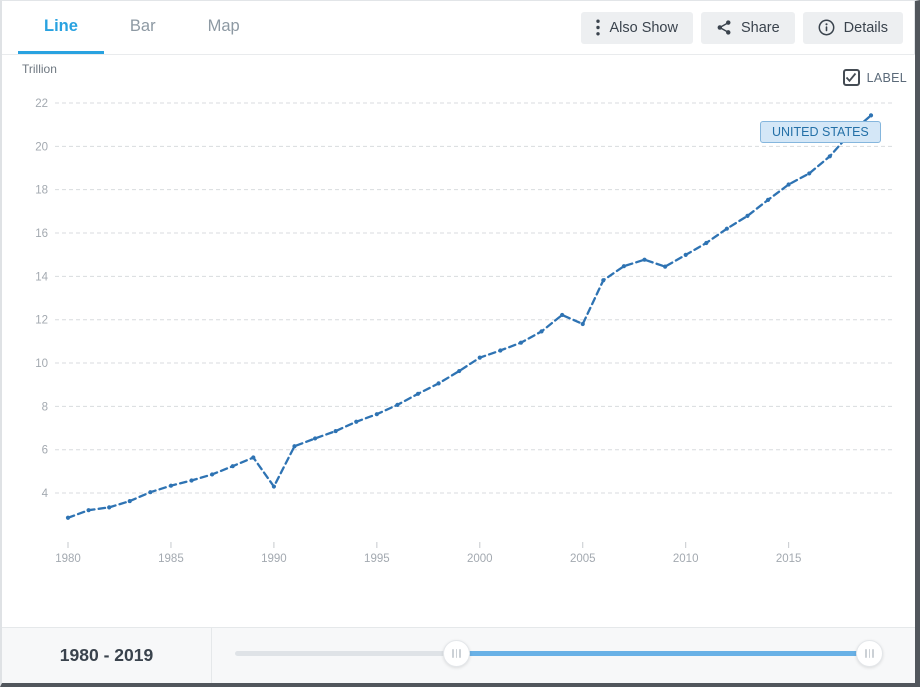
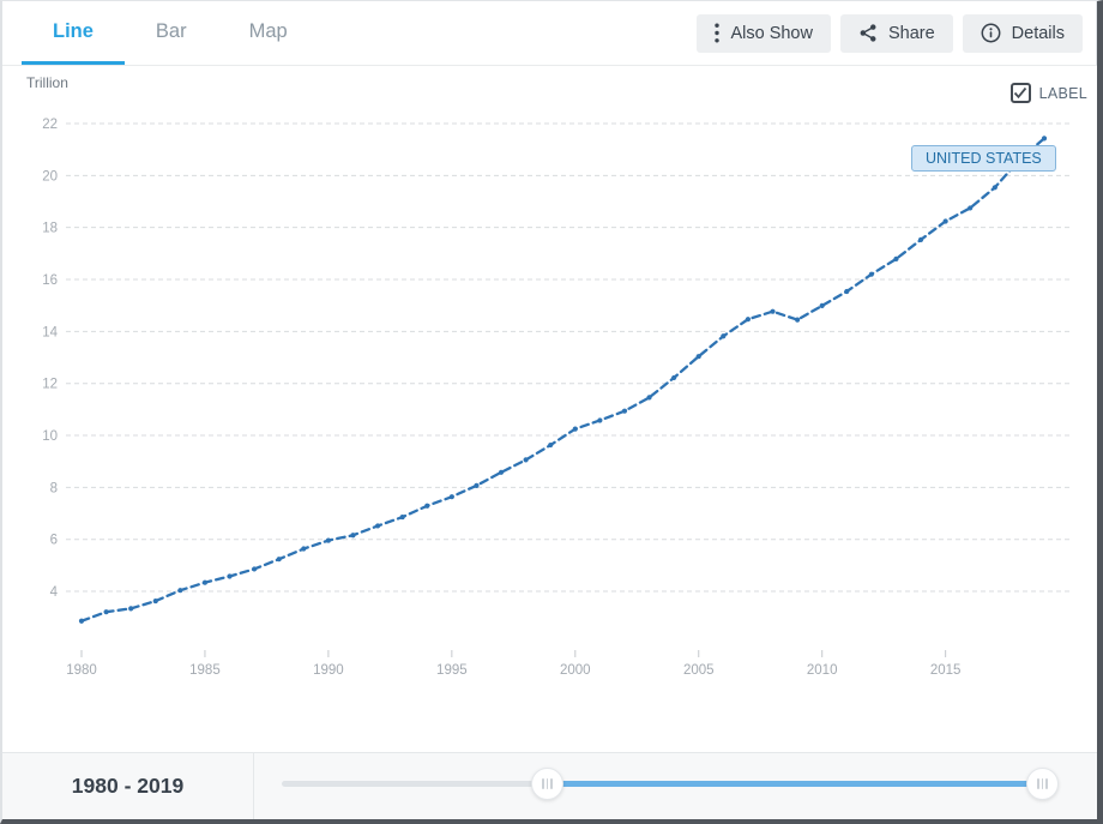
1990: 4.3 -> 6.0
2005: 11.8 -> 13.0
